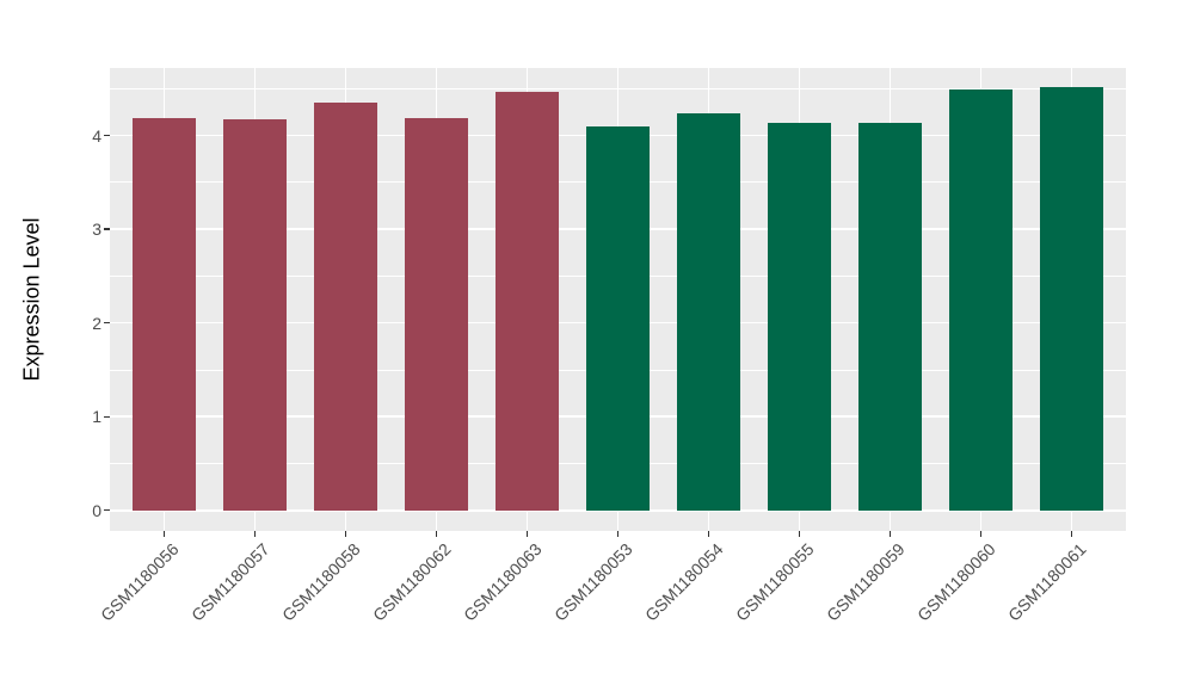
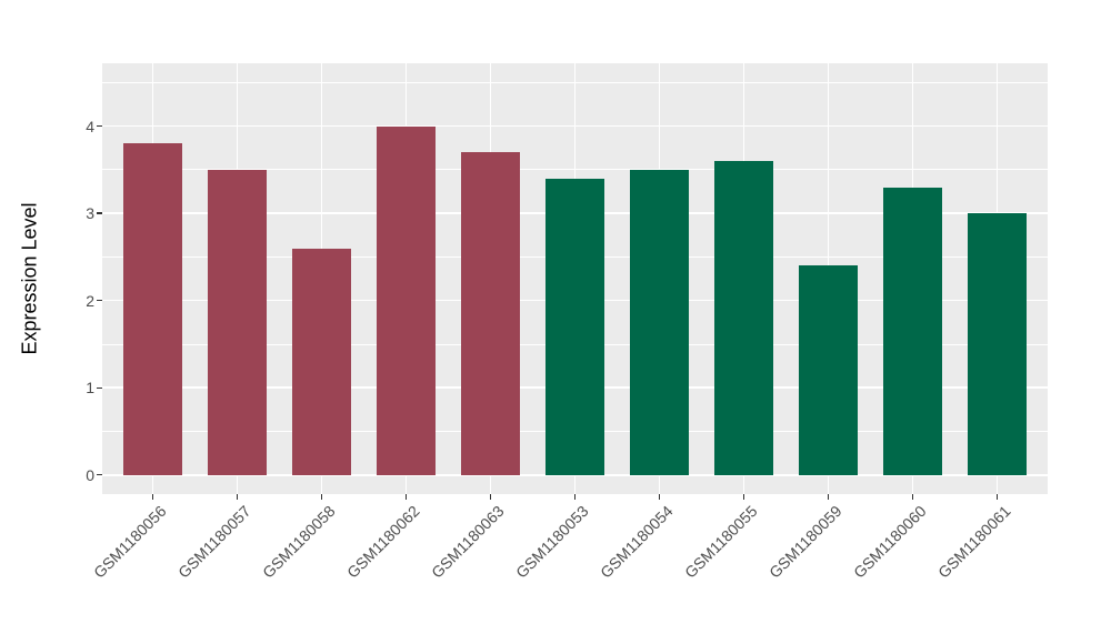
GSM1180056: 4.2 -> 3.8
GSM1180057: 4.2 -> 3.5
GSM1180058: 4.3 -> 2.6
GSM1180062: 4.2 -> 4.0
GSM1180063: 4.5 -> 3.7
GSM1180053: 4.1 -> 3.4
GSM1180054: 4.2 -> 3.5
GSM1180055: 4.1 -> 3.6
GSM1180059: 4.1 -> 2.4
GSM1180060: 4.5 -> 3.3
GSM1180061: 4.5 -> 3.0
